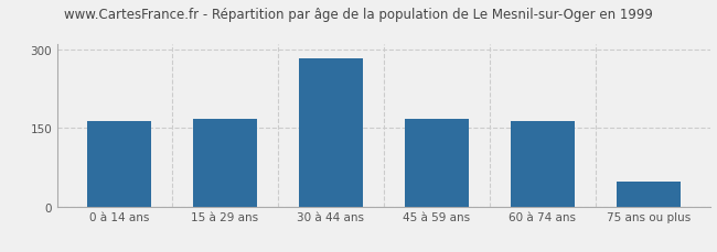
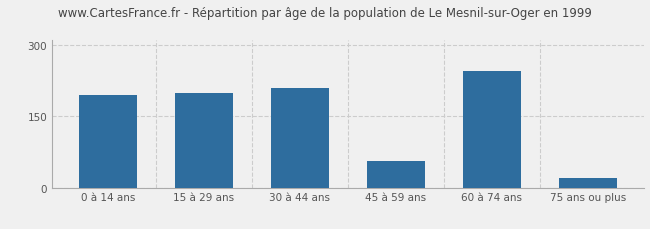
0 à 14 ans: 163 -> 195
15 à 29 ans: 168 -> 200
30 à 44 ans: 284 -> 210
45 à 59 ans: 167 -> 55
60 à 74 ans: 164 -> 245
75 ans ou plus: 47 -> 20
